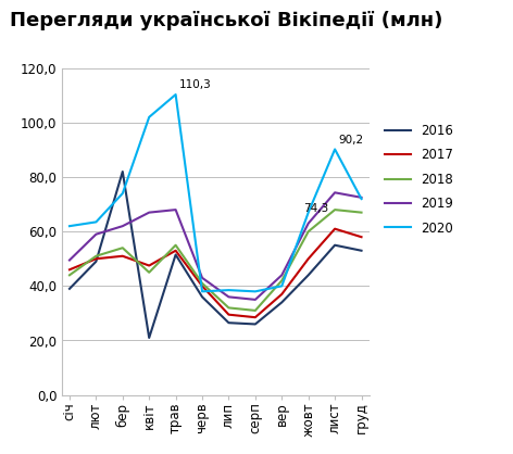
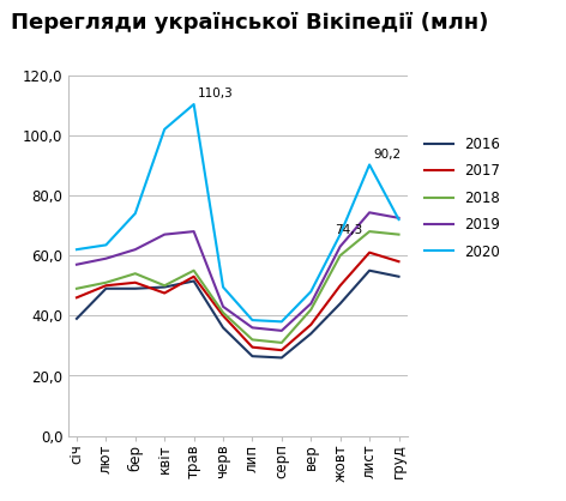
2018/січ: 44 -> 49
2019/січ: 49,5 -> 57,0
2016/бер: 82,0 -> 49,0
2016/квіт: 21,0 -> 49,5
2018/квіт: 45 -> 50
2020/черв: 38,0 -> 49,5
2020/вер: 40,0 -> 48,0
